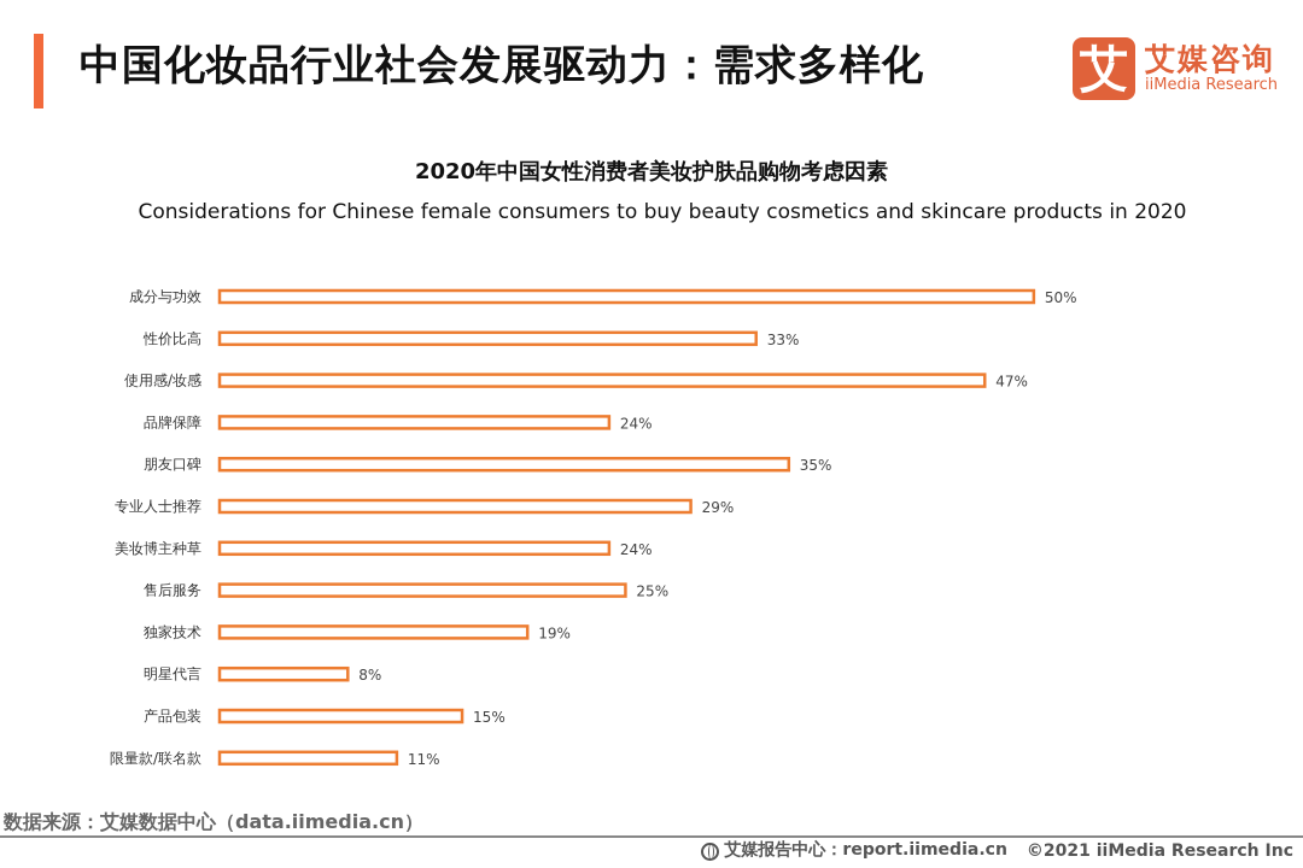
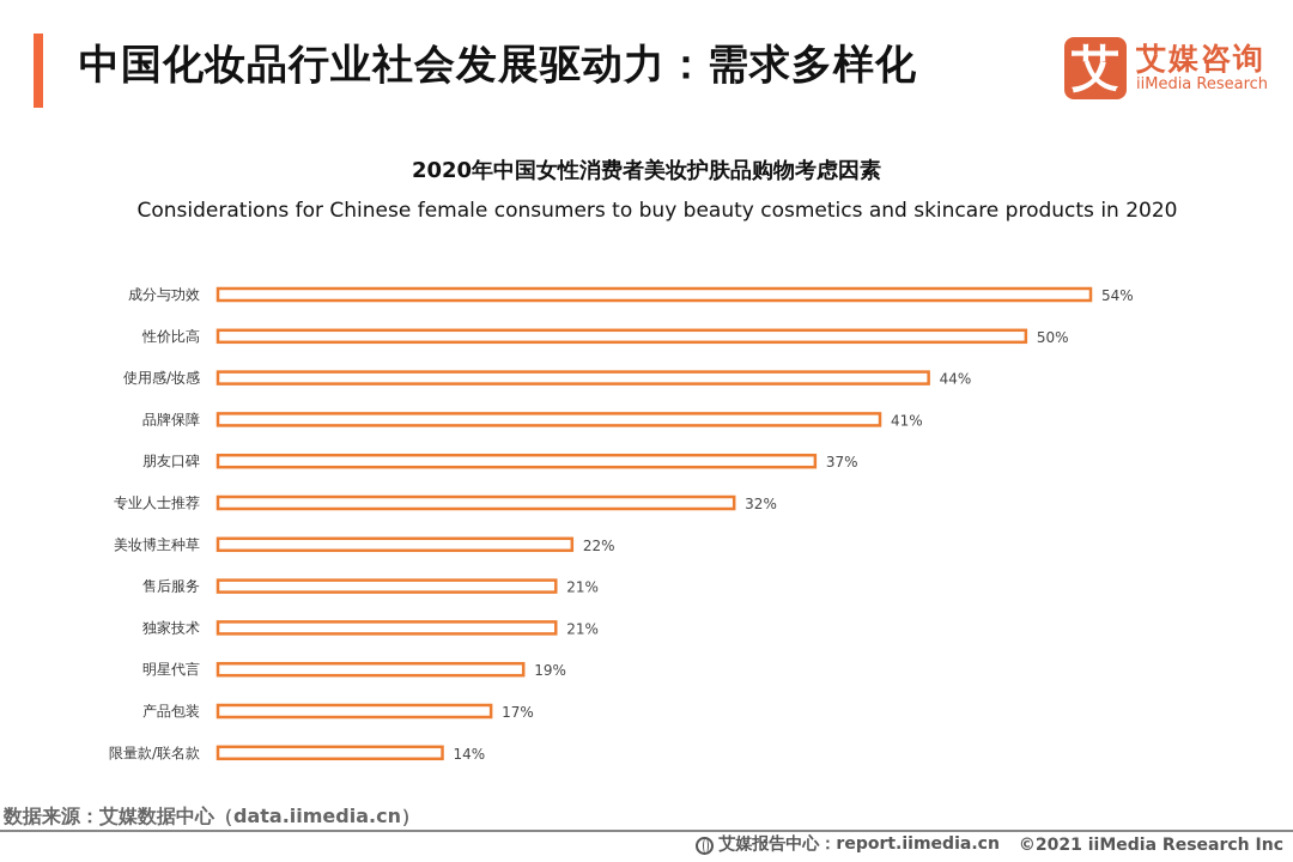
成分与功效: 50% -> 54%
性价比高: 33% -> 50%
使用感/妆感: 47% -> 44%
品牌保障: 24% -> 41%
朋友口碑: 35% -> 37%
专业人士推荐: 29% -> 32%
美妆博主种草: 24% -> 22%
售后服务: 25% -> 21%
独家技术: 19% -> 21%
明星代言: 8% -> 19%
产品包装: 15% -> 17%
限量款/联名款: 11% -> 14%
